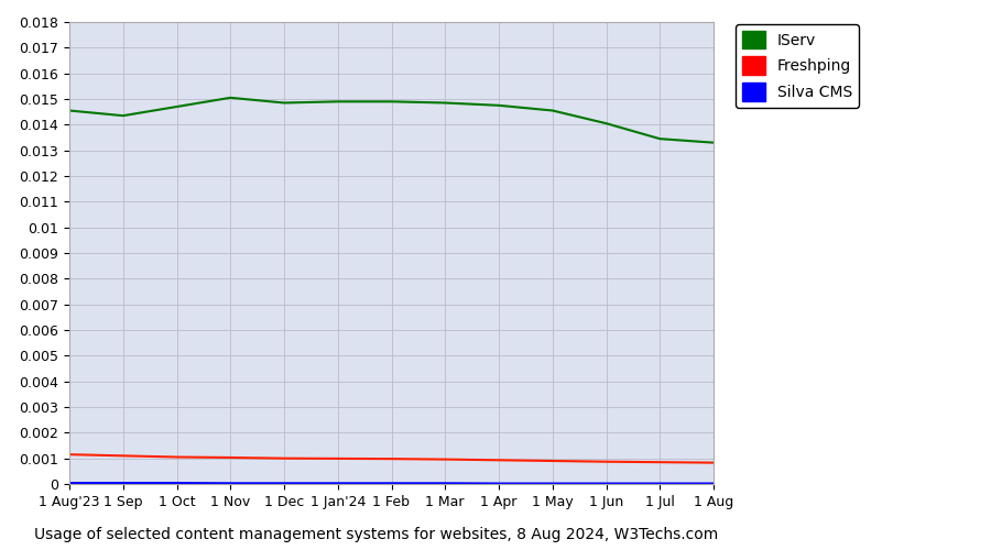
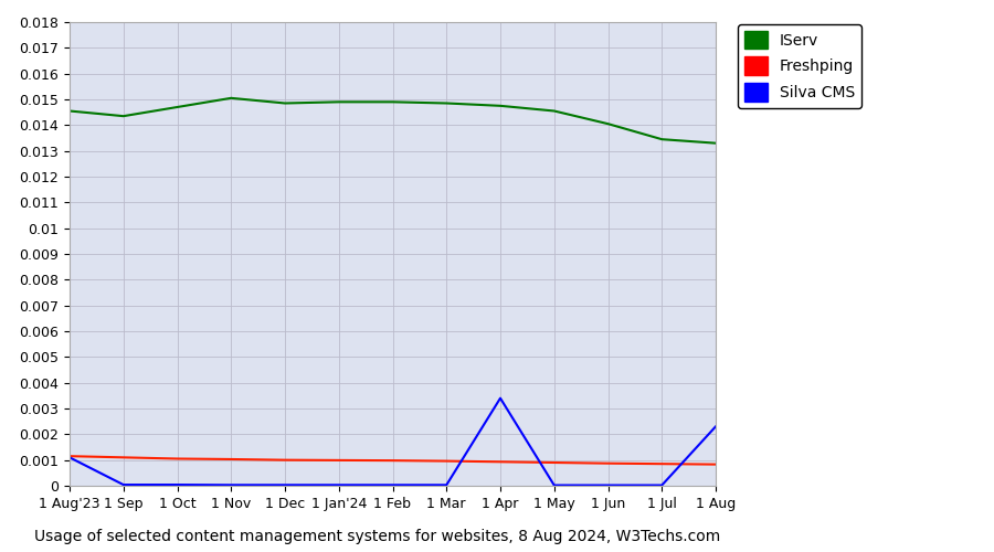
Silva CMS/1 Aug'23: 0.00004 -> 0.00110
Silva CMS/1 Apr: 0.00002 -> 0.00340
Silva CMS/1 Aug: 0.00002 -> 0.00230
